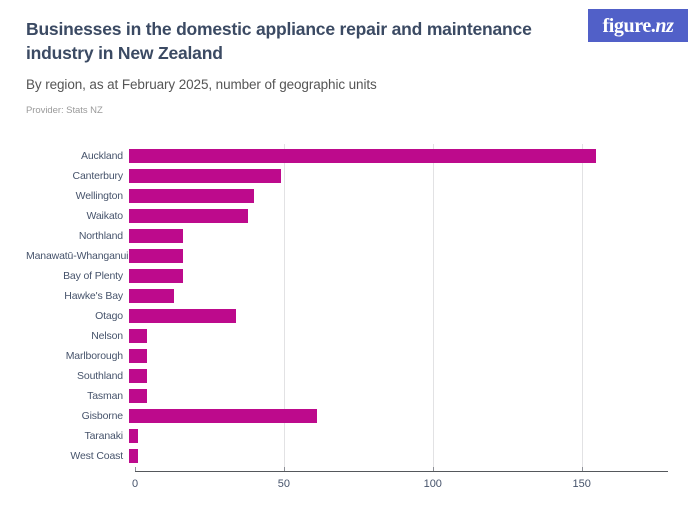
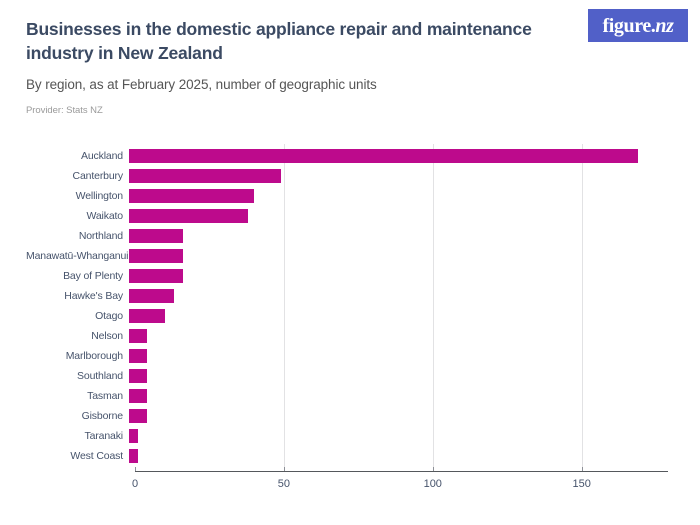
Auckland: 157 -> 171
Otago: 36 -> 12
Gisborne: 63 -> 6
